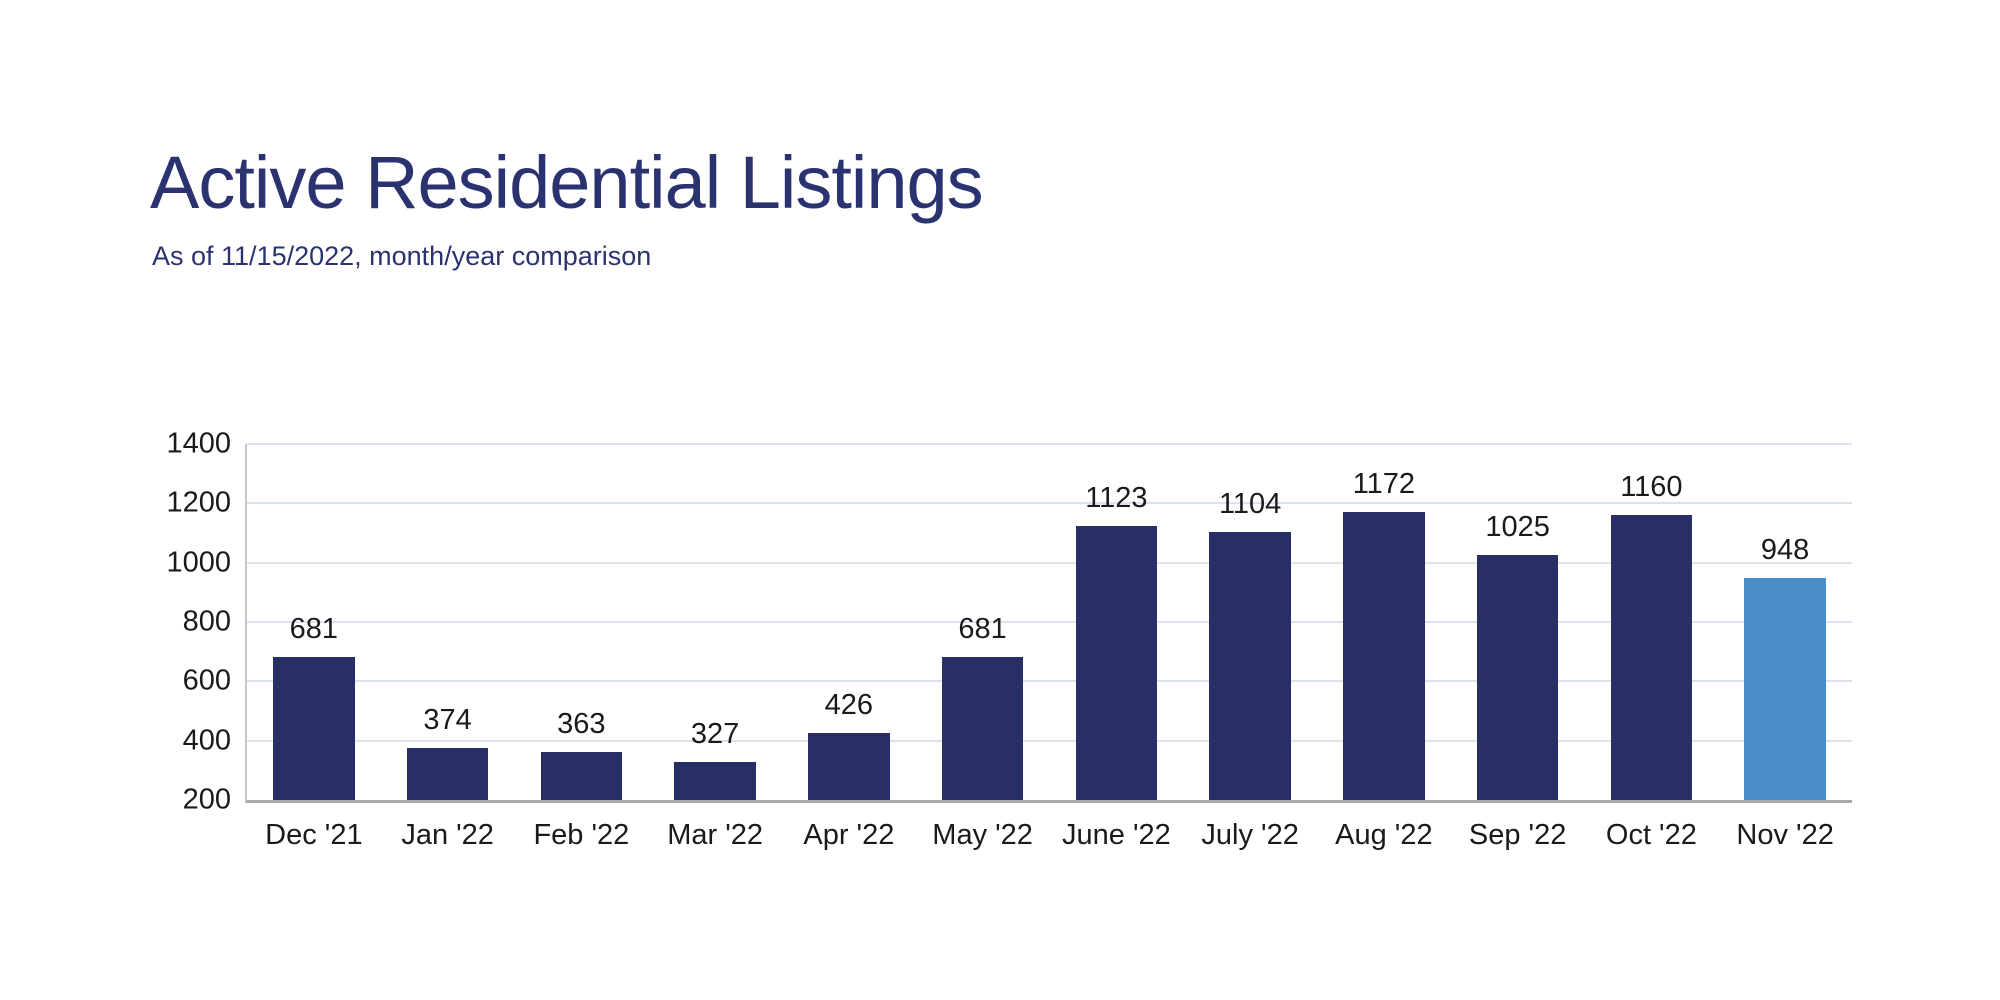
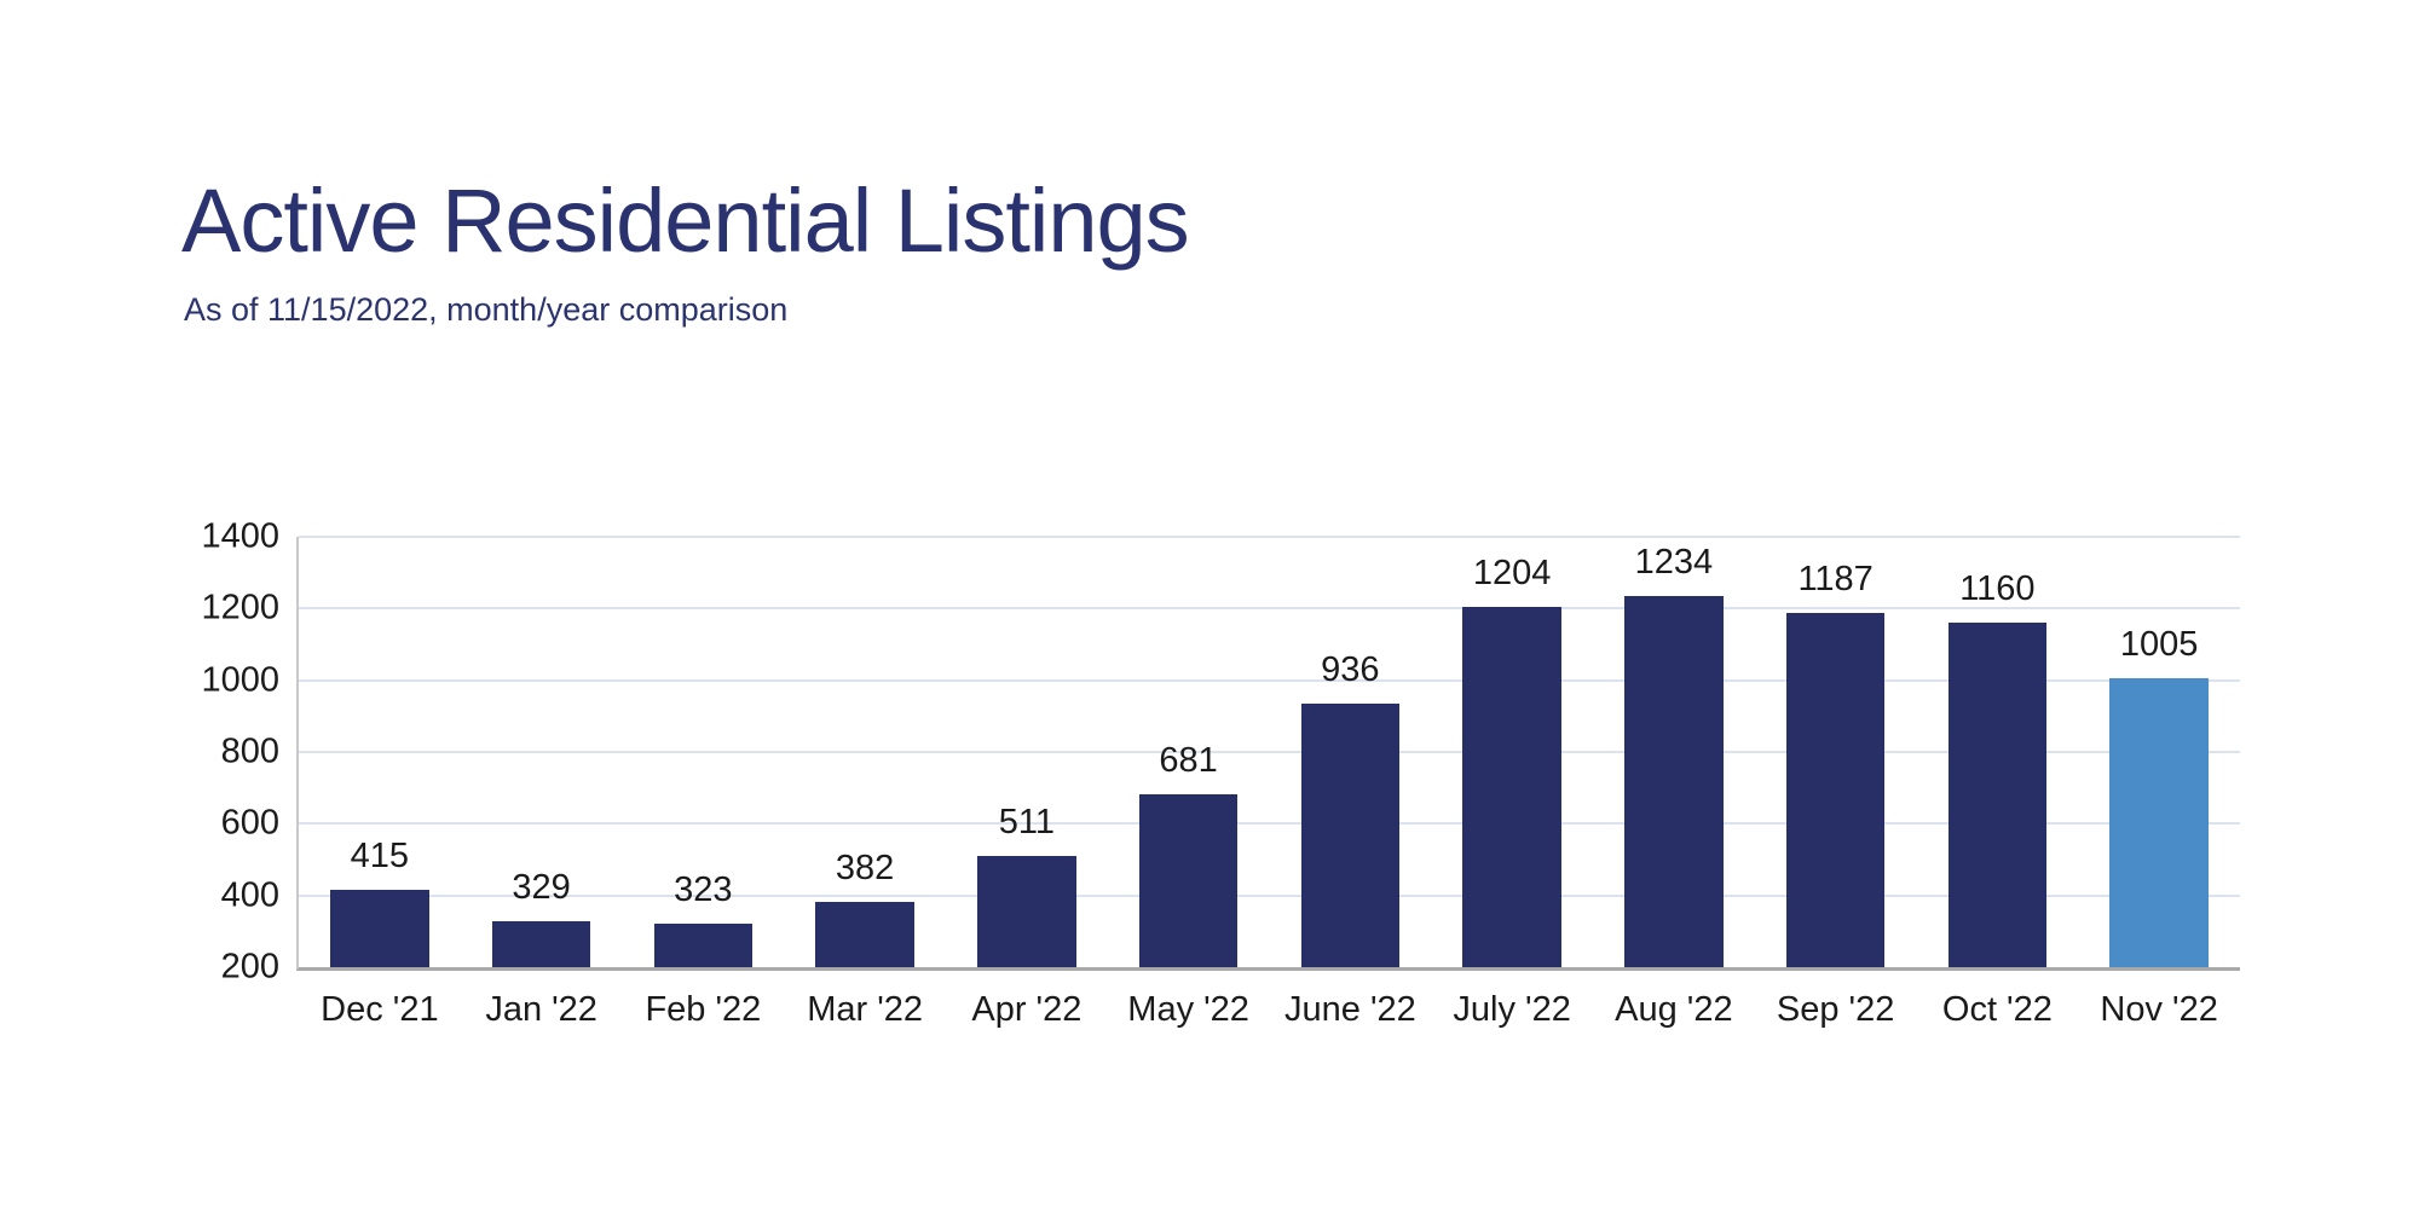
Dec '21: 681 -> 415
Jan '22: 374 -> 329
Feb '22: 363 -> 323
Mar '22: 327 -> 382
Apr '22: 426 -> 511
June '22: 1123 -> 936
July '22: 1104 -> 1204
Aug '22: 1172 -> 1234
Sep '22: 1025 -> 1187
Nov '22: 948 -> 1005
